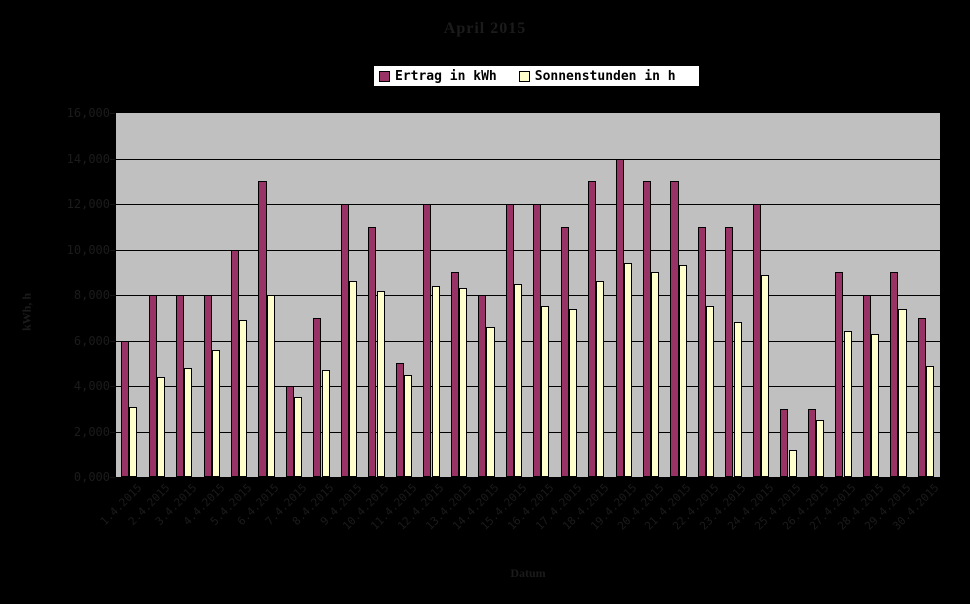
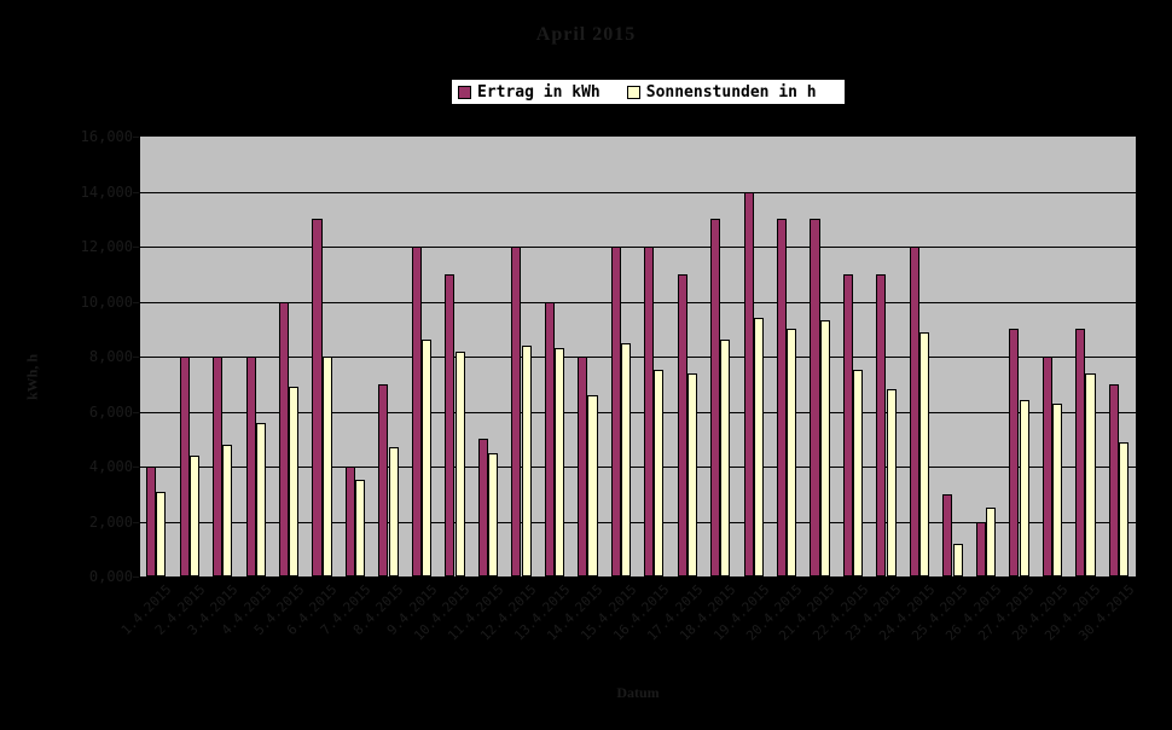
Ertrag in kWh/1.4.2015: 6000 -> 4000
Ertrag in kWh/13.4.2015: 9000 -> 10000
Ertrag in kWh/26.4.2015: 3000 -> 2000
